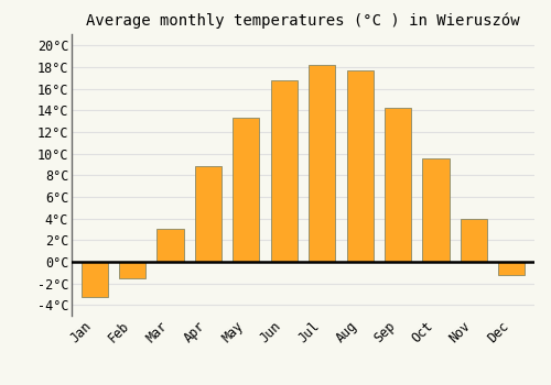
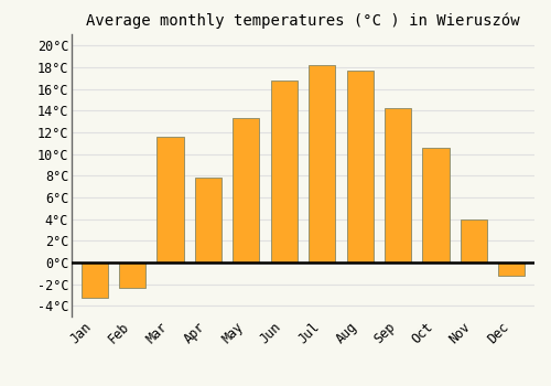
Feb: -1.5°C -> -2.4°C
Mar: 3.0°C -> 11.6°C
Apr: 8.8°C -> 7.8°C
Oct: 9.6°C -> 10.6°C
